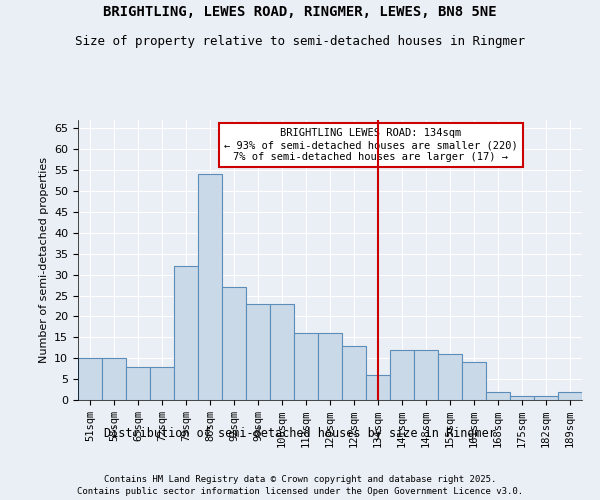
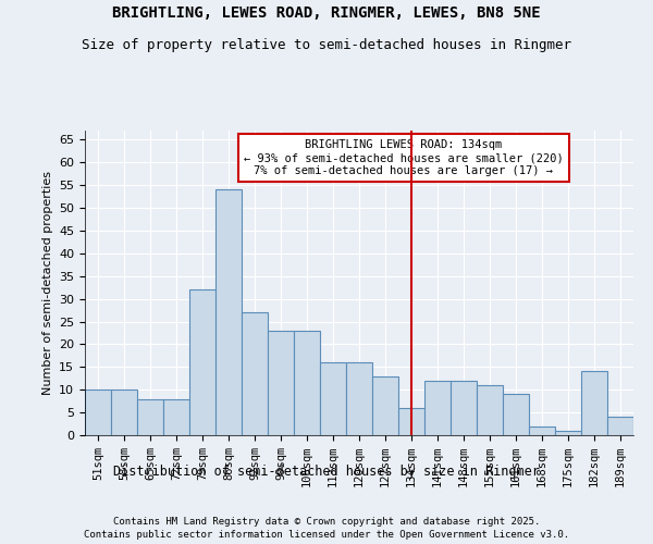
182sqm: 1 -> 14
189sqm: 2 -> 4
